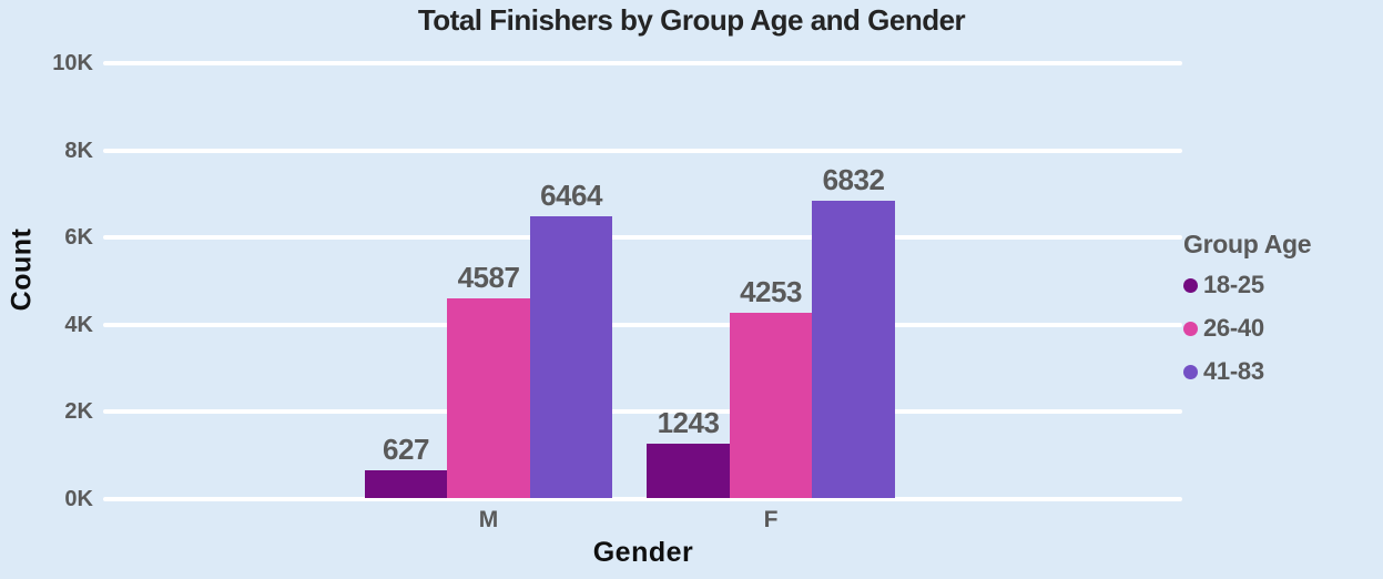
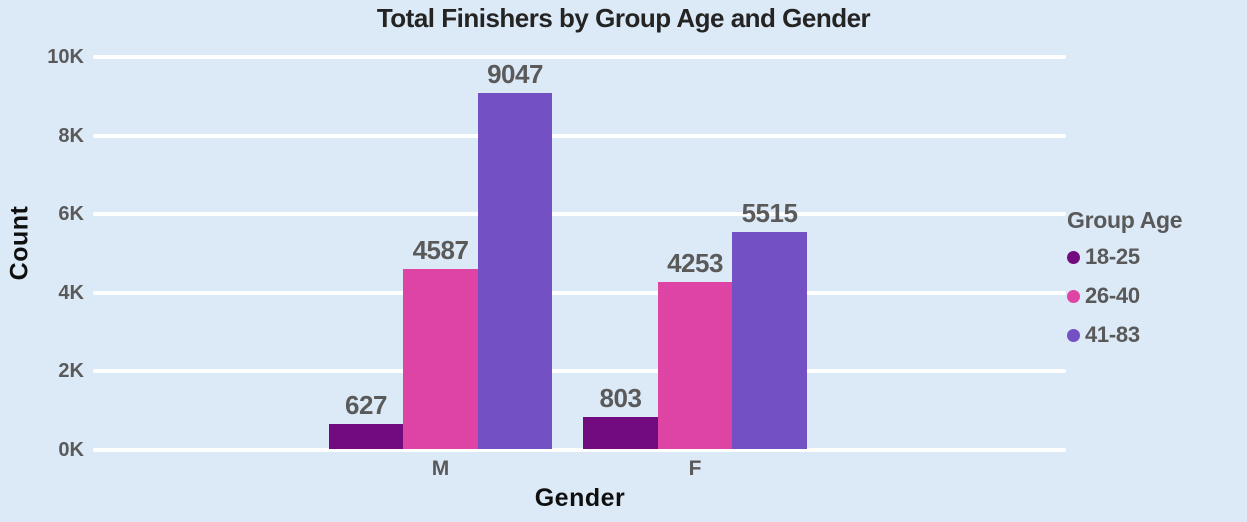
41-83/M: 6464 -> 9047
18-25/F: 1243 -> 803
41-83/F: 6832 -> 5515
